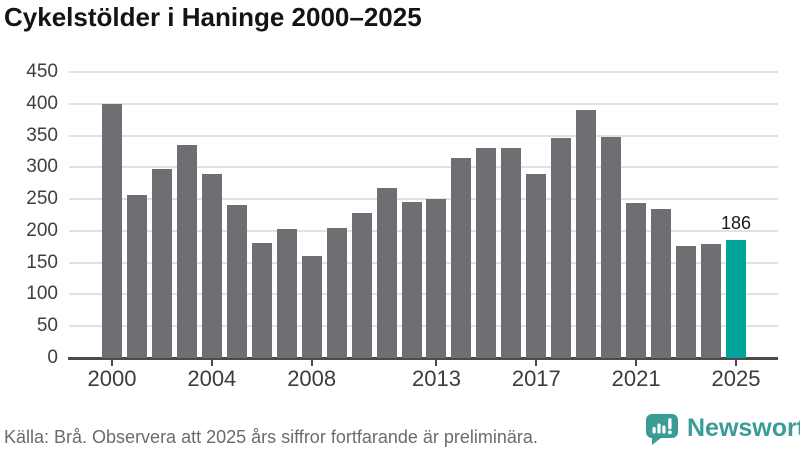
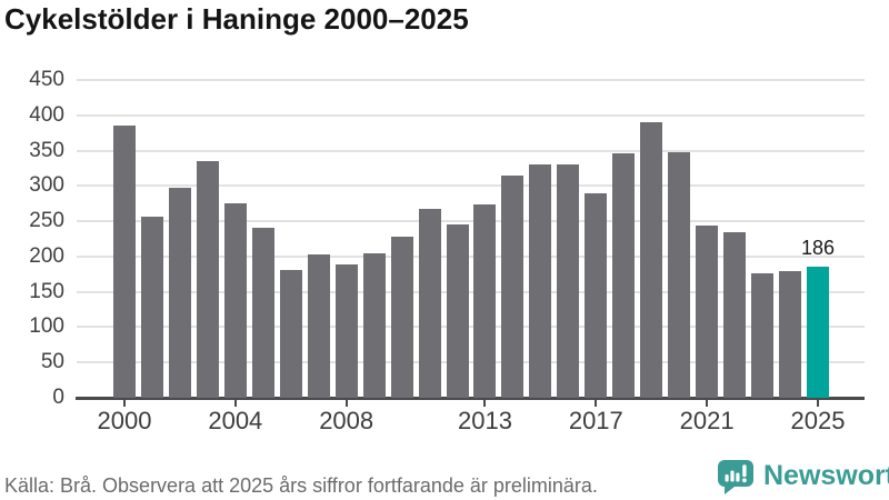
2000: 400 -> 380
2004: 290 -> 280
2008: 160 -> 190
2013: 250 -> 270
